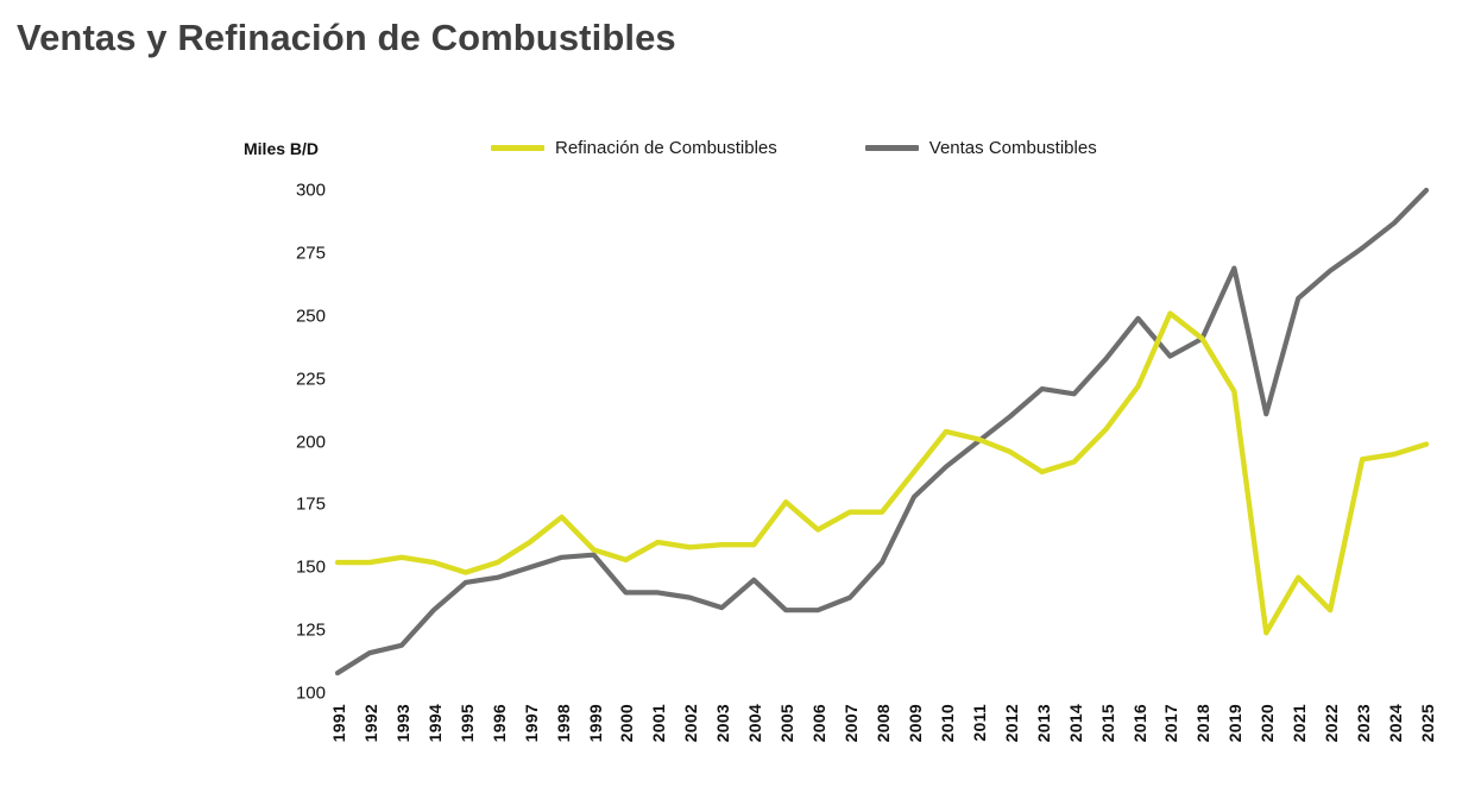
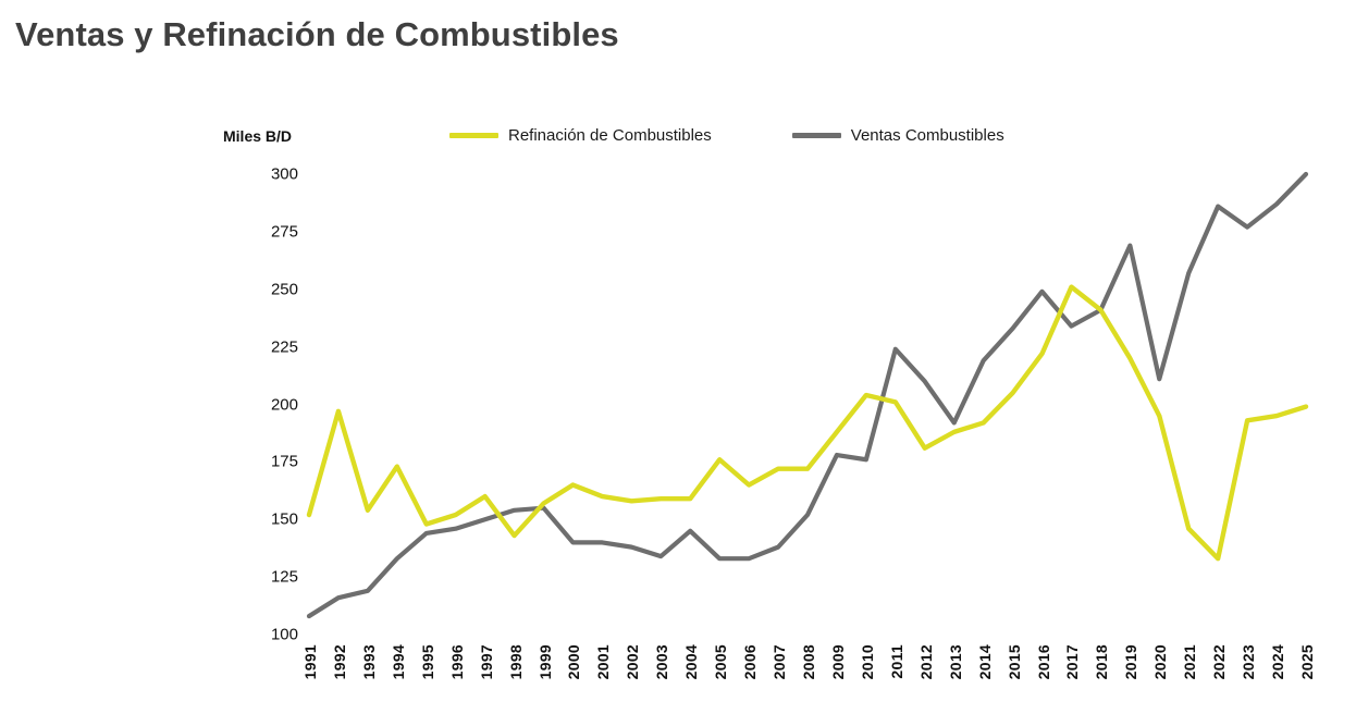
Refinación de Combustibles/1992: 152 -> 197
Refinación de Combustibles/1994: 152 -> 173
Refinación de Combustibles/1998: 170 -> 143
Refinación de Combustibles/2000: 153 -> 165
Ventas Combustibles/2010: 190 -> 176
Ventas Combustibles/2011: 200 -> 224
Refinación de Combustibles/2012: 196 -> 181
Ventas Combustibles/2013: 221 -> 192
Refinación de Combustibles/2020: 124 -> 195
Ventas Combustibles/2022: 268 -> 286
